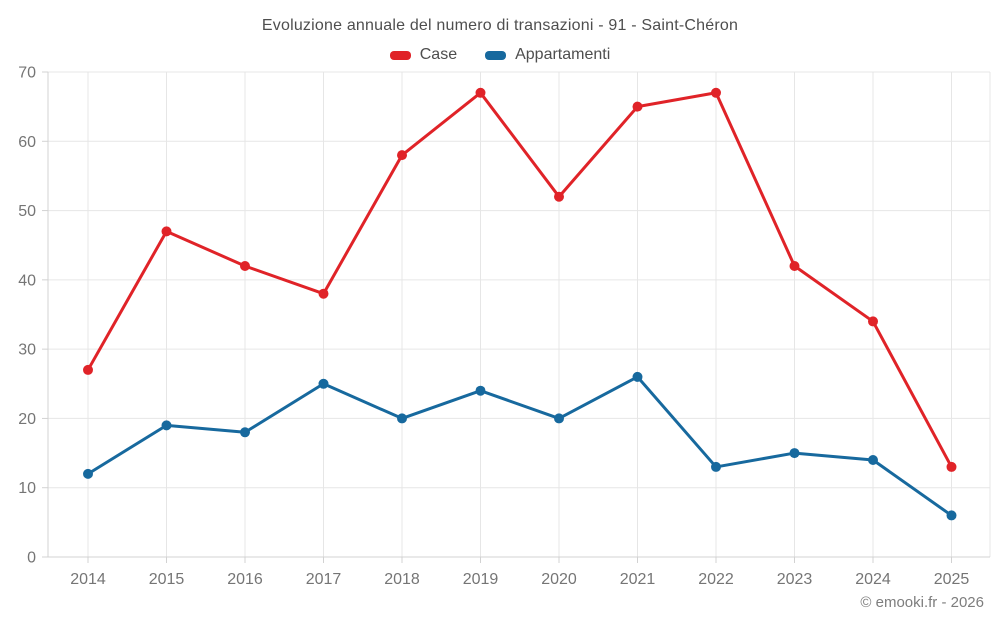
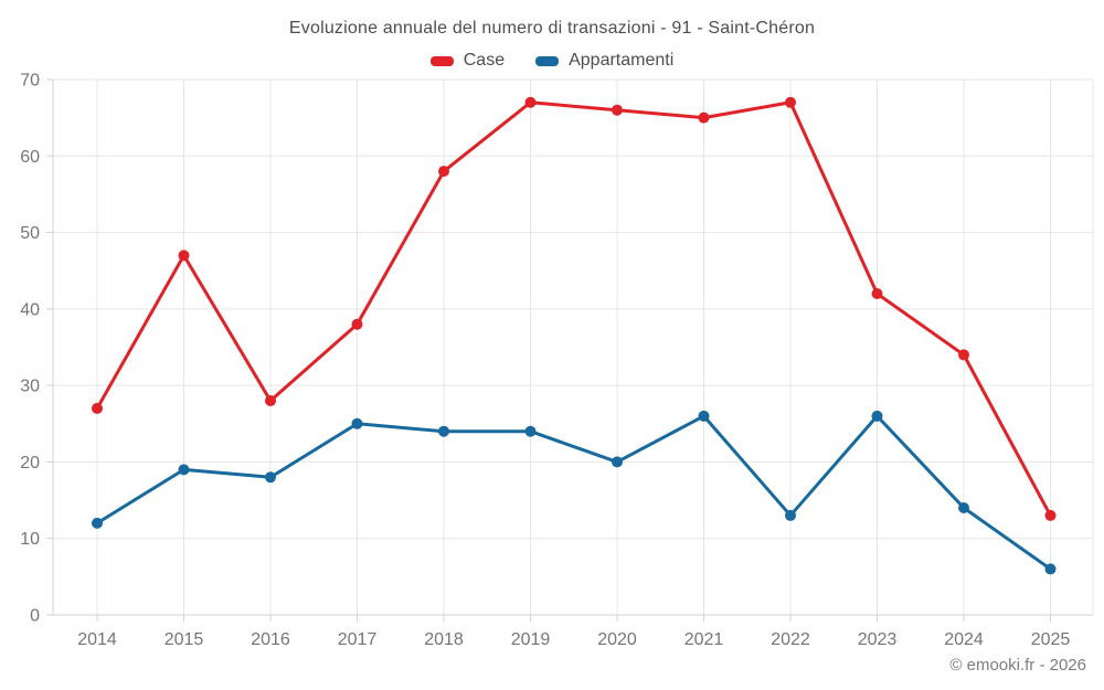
Case/2016: 42 -> 28
Appartamenti/2018: 20 -> 24
Case/2020: 52 -> 66
Appartamenti/2023: 15 -> 26
